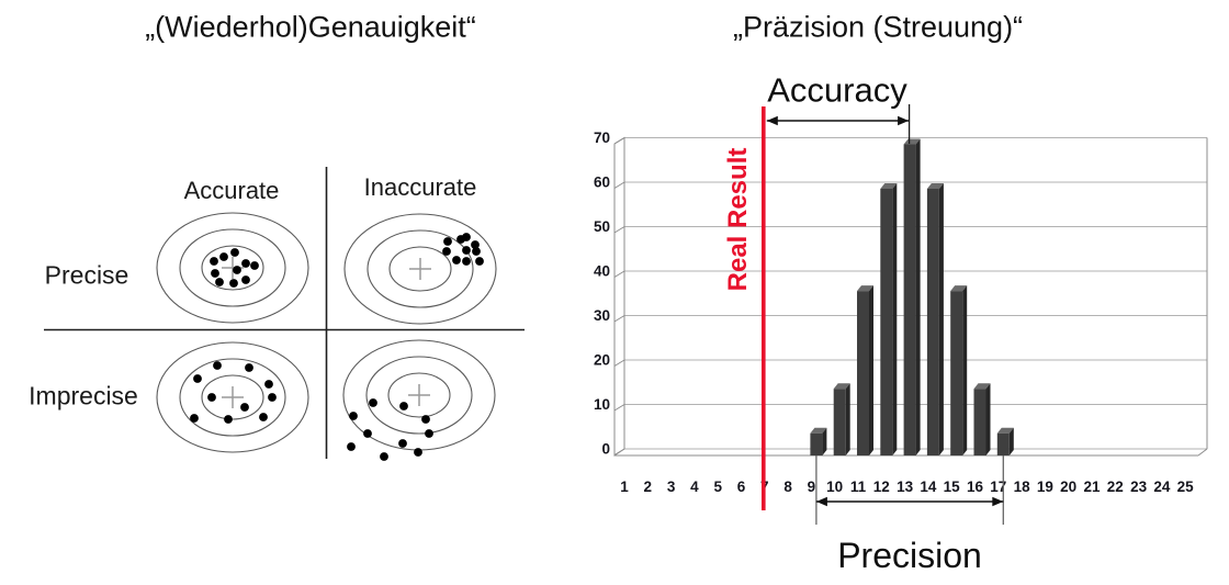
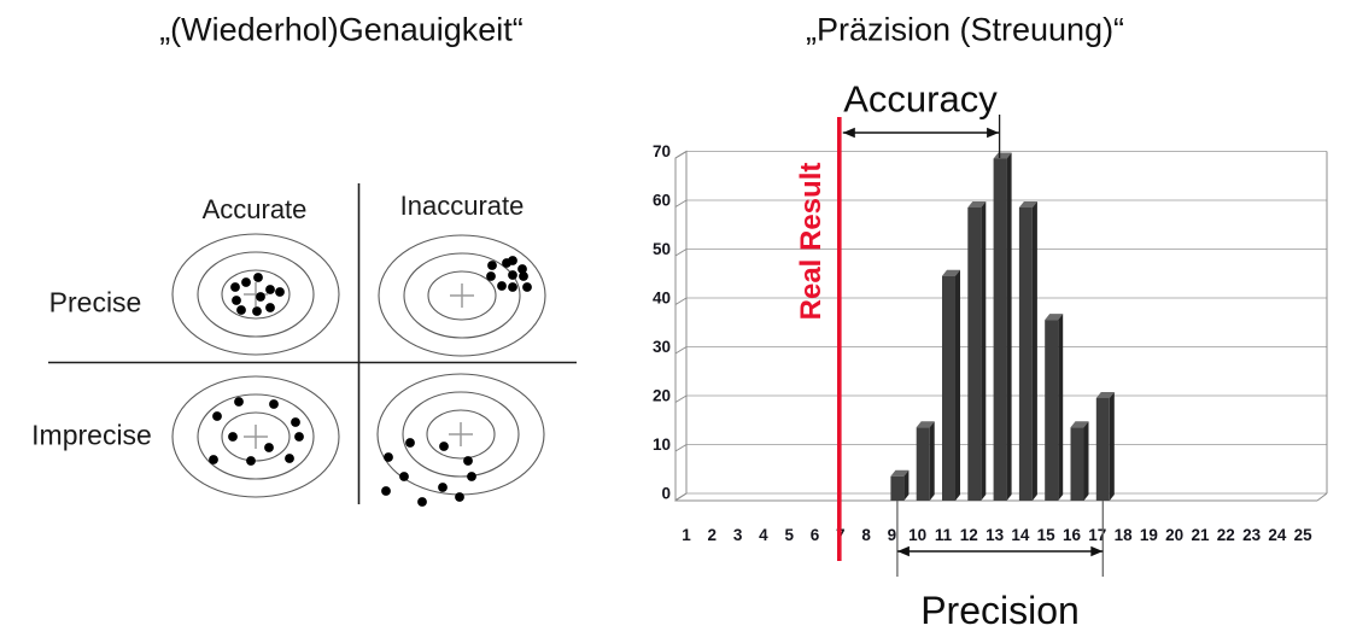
11: 37 -> 46
17: 5 -> 21
